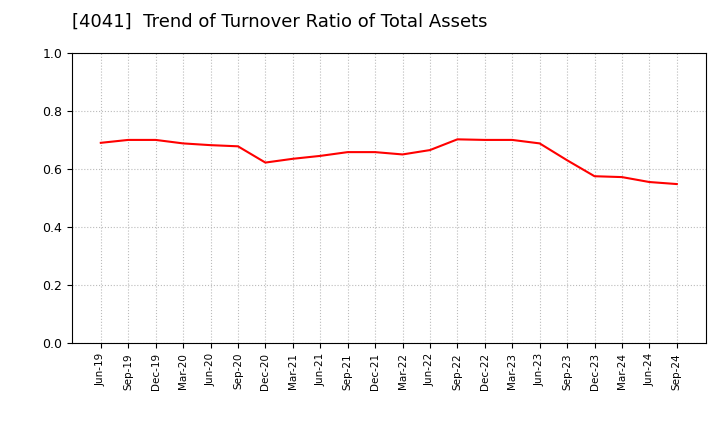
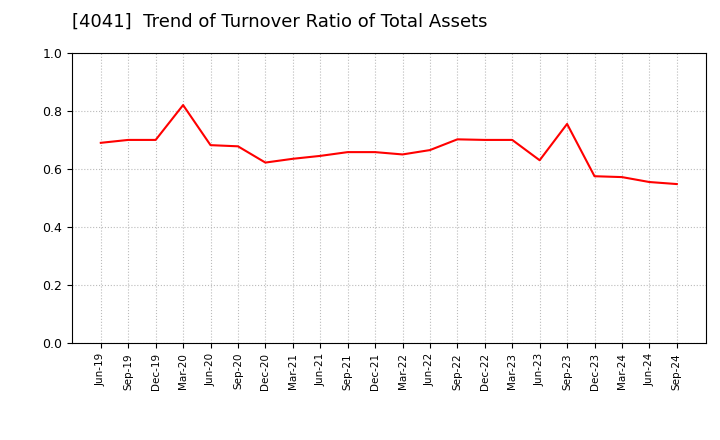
Mar-20: 0.688 -> 0.820
Jun-23: 0.688 -> 0.630
Sep-23: 0.630 -> 0.755
